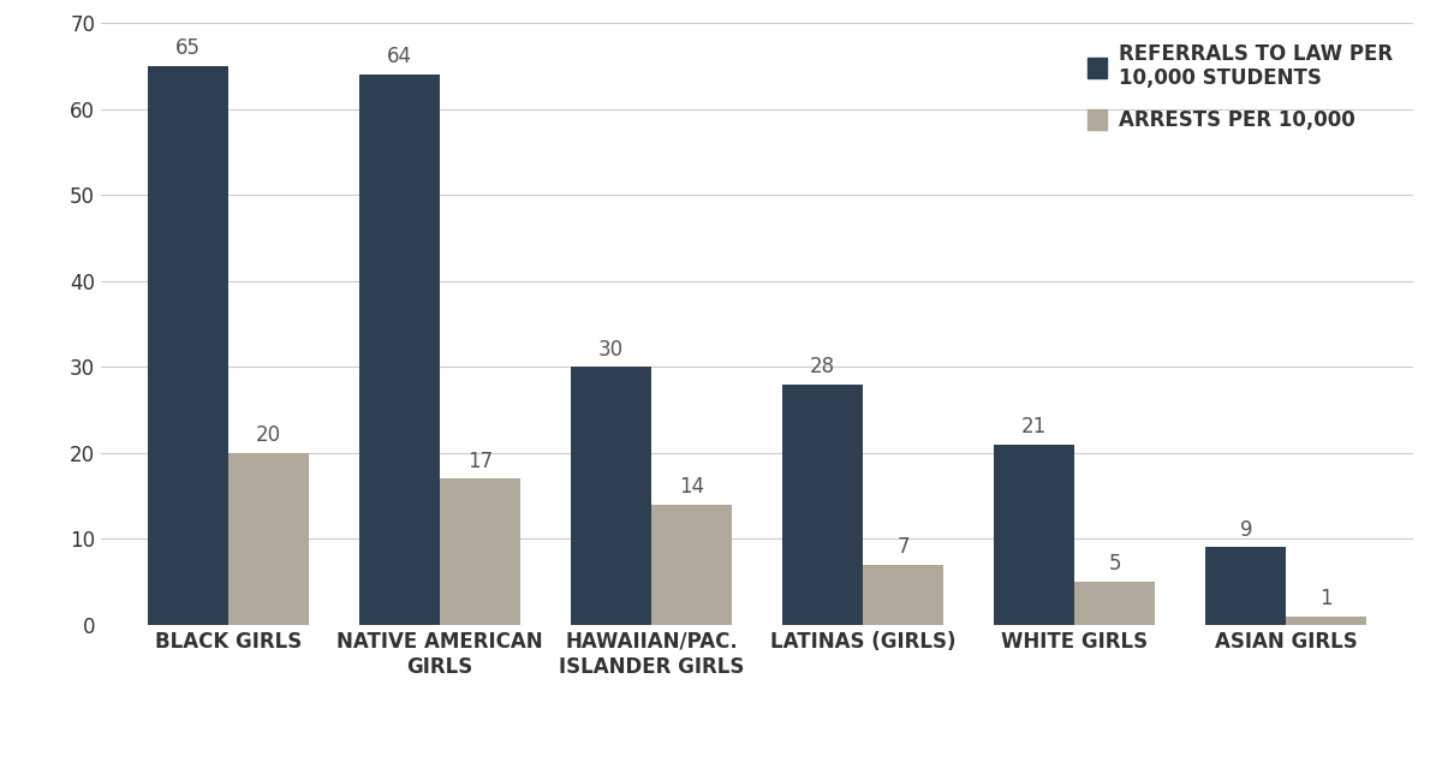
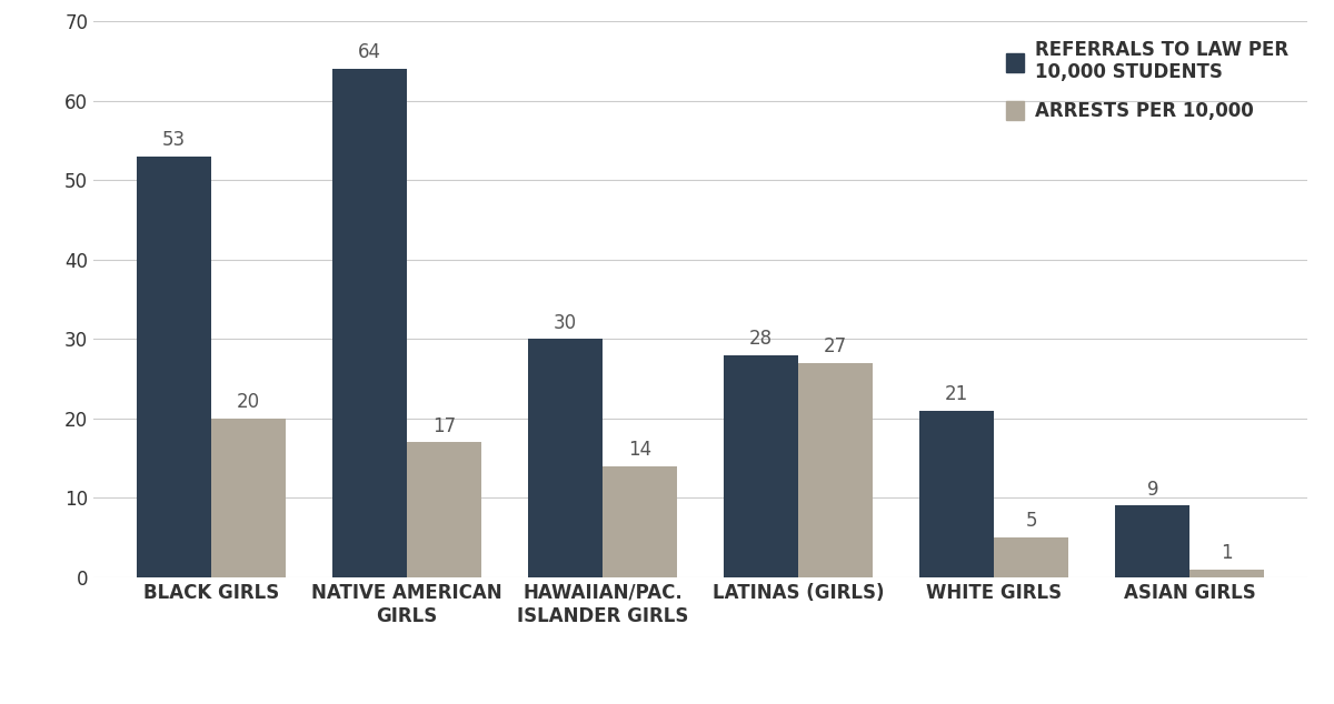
REFERRALS TO LAW PER 10,000 STUDENTS/BLACK GIRLS: 65 -> 53
ARRESTS PER 10,000/LATINAS (GIRLS): 7 -> 27
